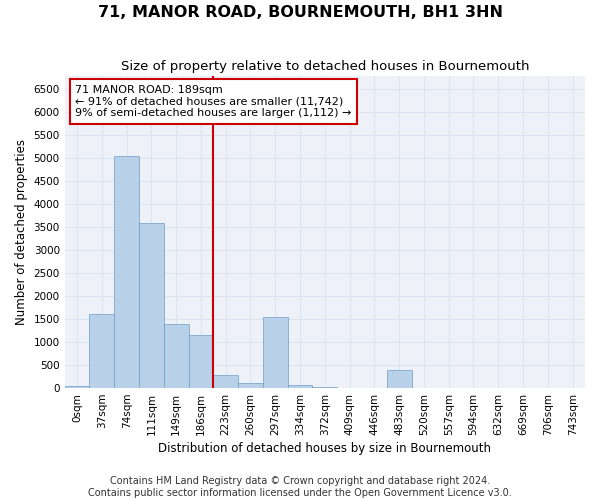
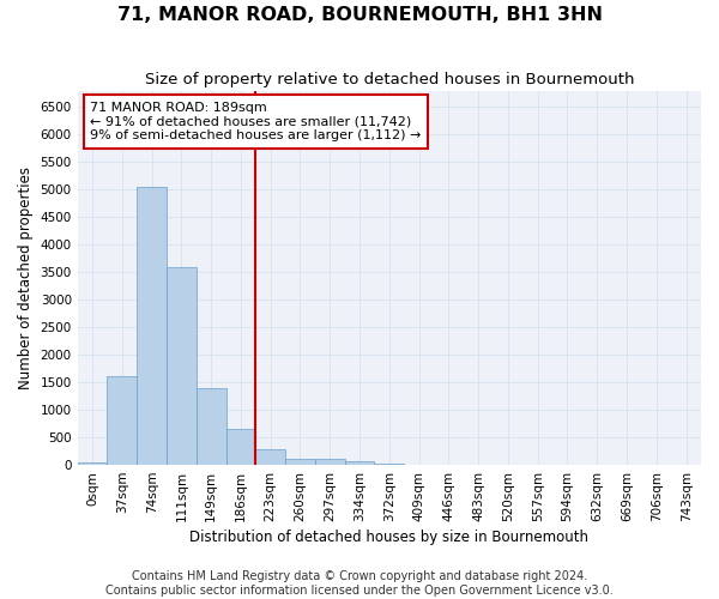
186sqm: 1150 -> 650
297sqm: 1550 -> 100
483sqm: 400 -> 0
